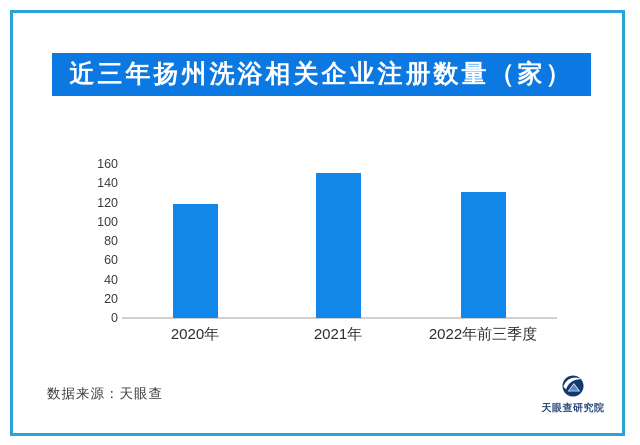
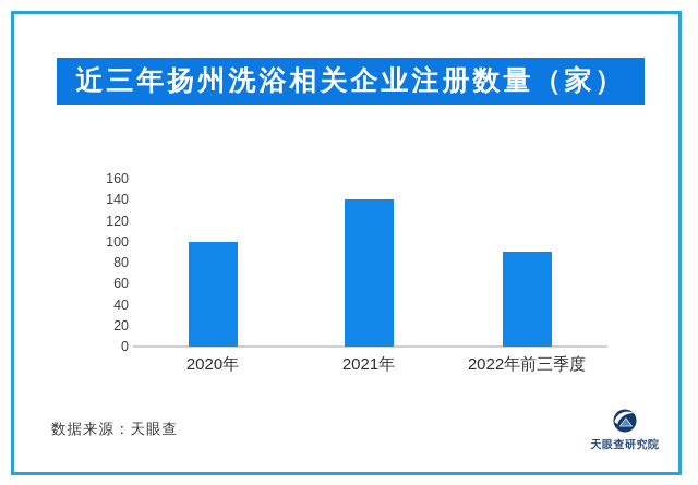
2020年: 120 -> 100
2021年: 150 -> 140
2022年前三季度: 130 -> 90
